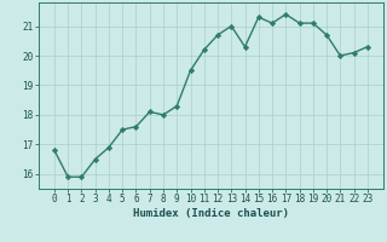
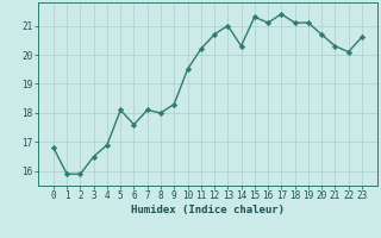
5: 17.5 -> 18.1
21: 20.0 -> 20.3
23: 20.3 -> 20.6
